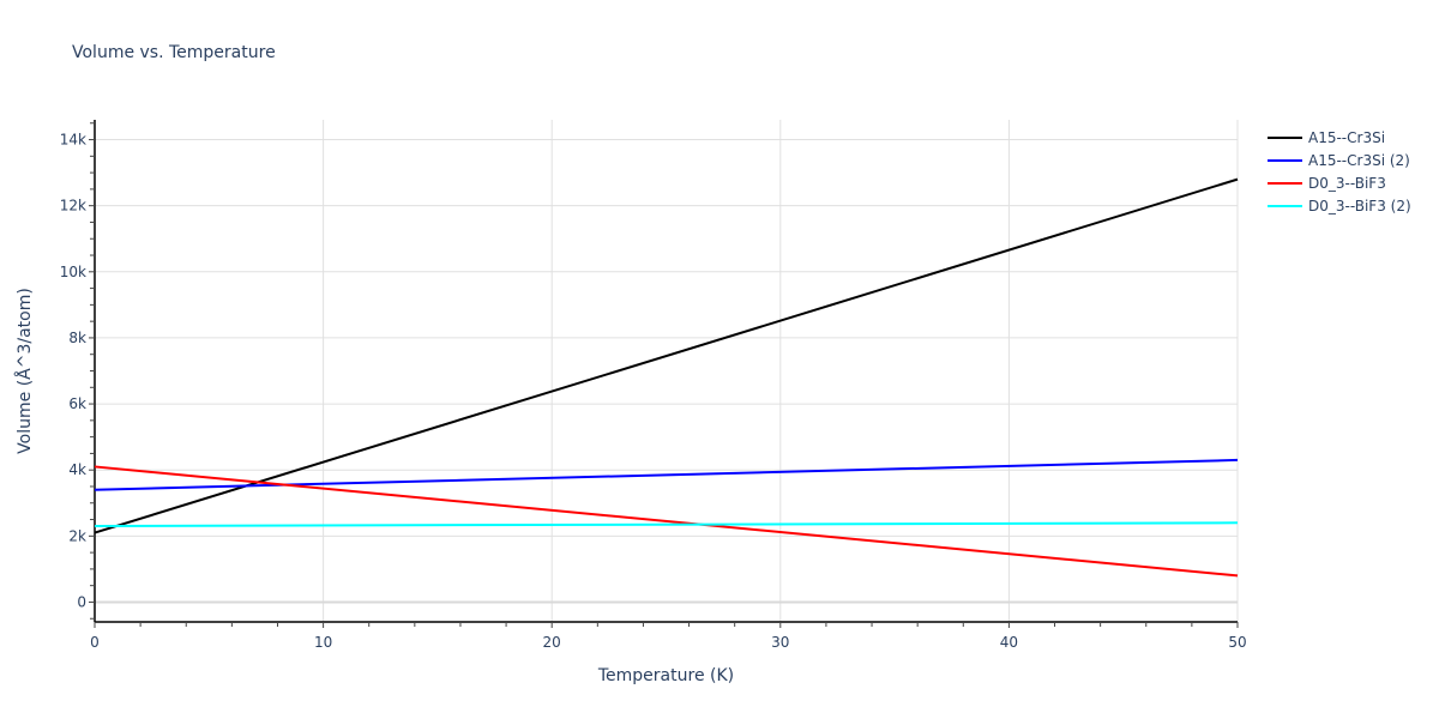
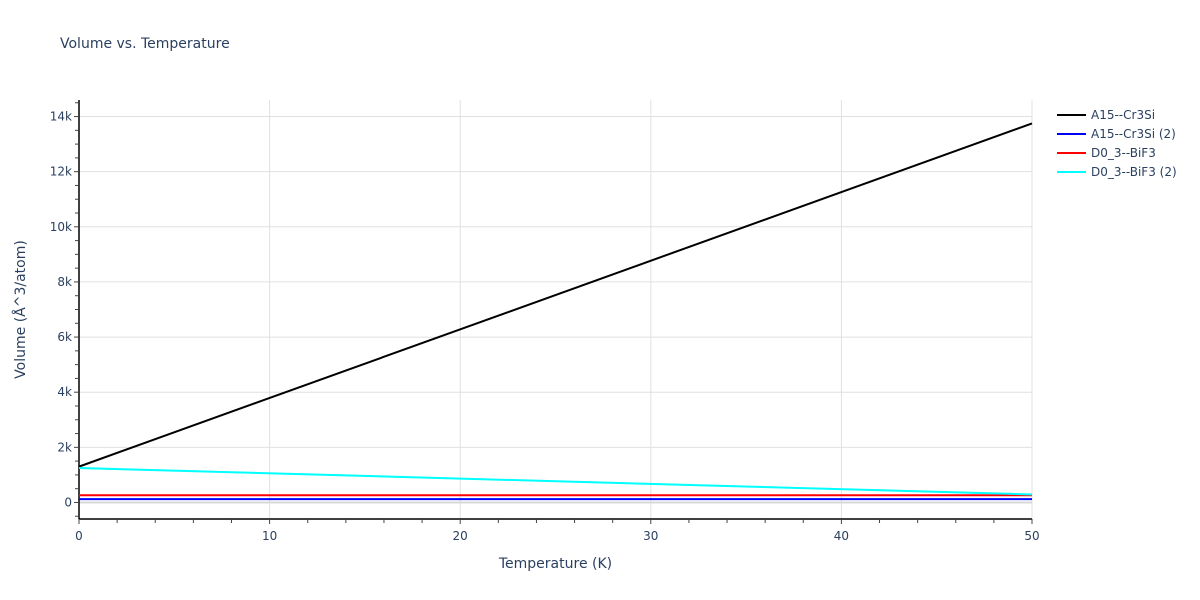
A15--Cr3Si/0: 2.1k -> 1.3k
A15--Cr3Si (2)/0: 3.4k -> 0.1k
D0_3--BiF3/0: 4.1k -> 0.3k
D0_3--BiF3 (2)/0: 2.3k -> 1.2k
A15--Cr3Si/50: 12.8k -> 13.8k
A15--Cr3Si (2)/50: 4.3k -> 0.1k
D0_3--BiF3/50: 0.8k -> 0.3k
D0_3--BiF3 (2)/50: 2.4k -> 0.3k
